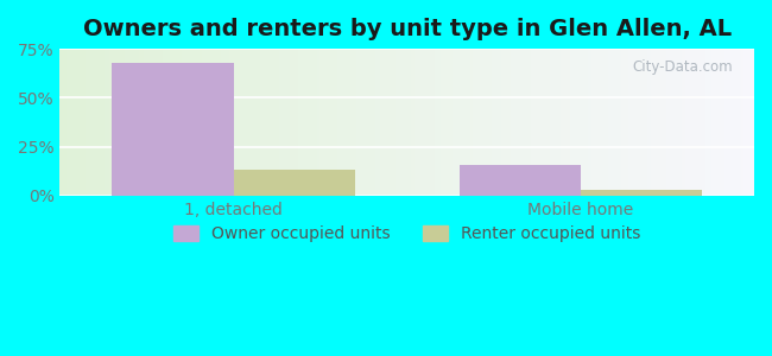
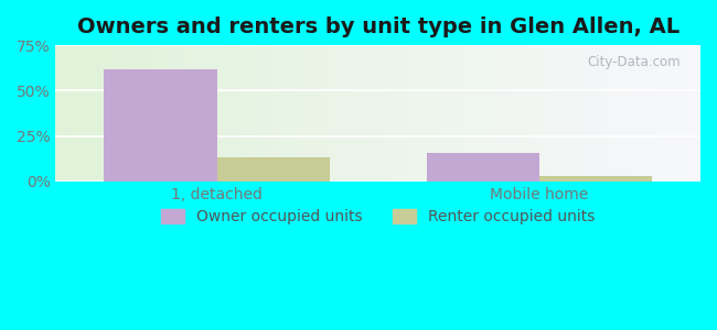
Owner occupied units/1, detached: 68% -> 62%
